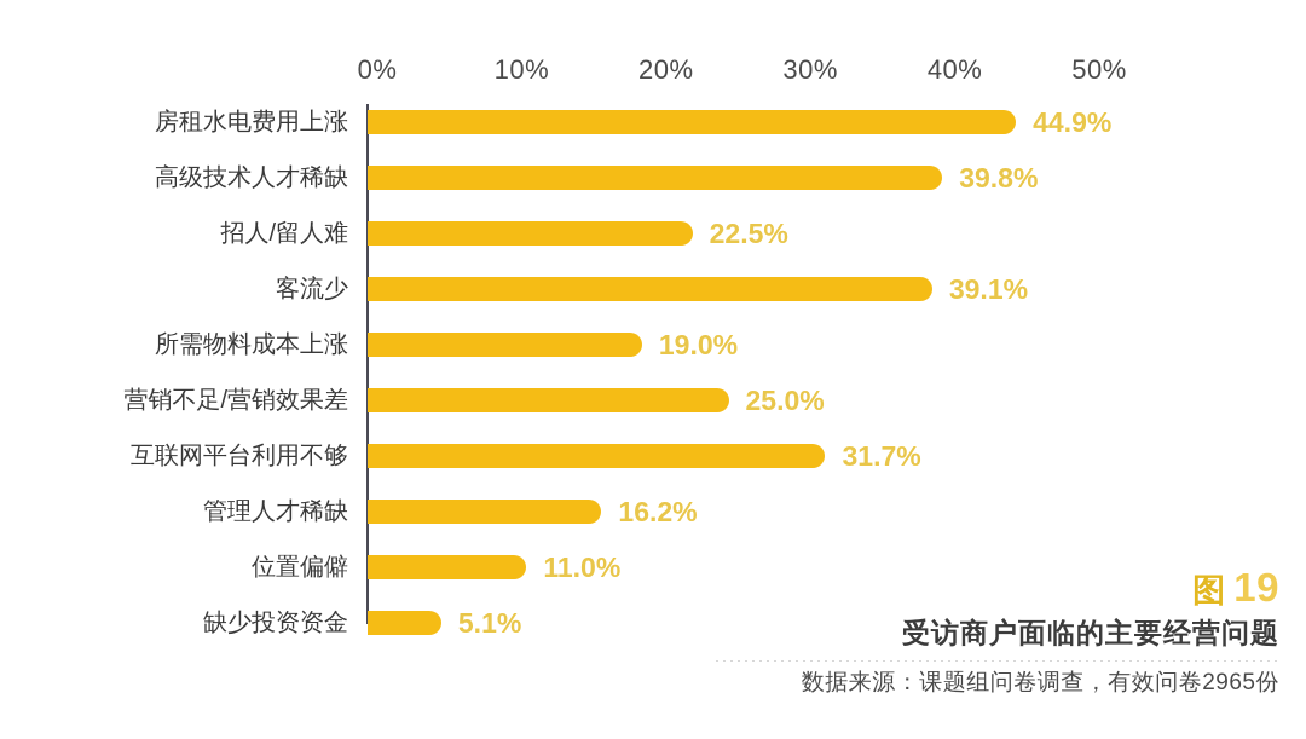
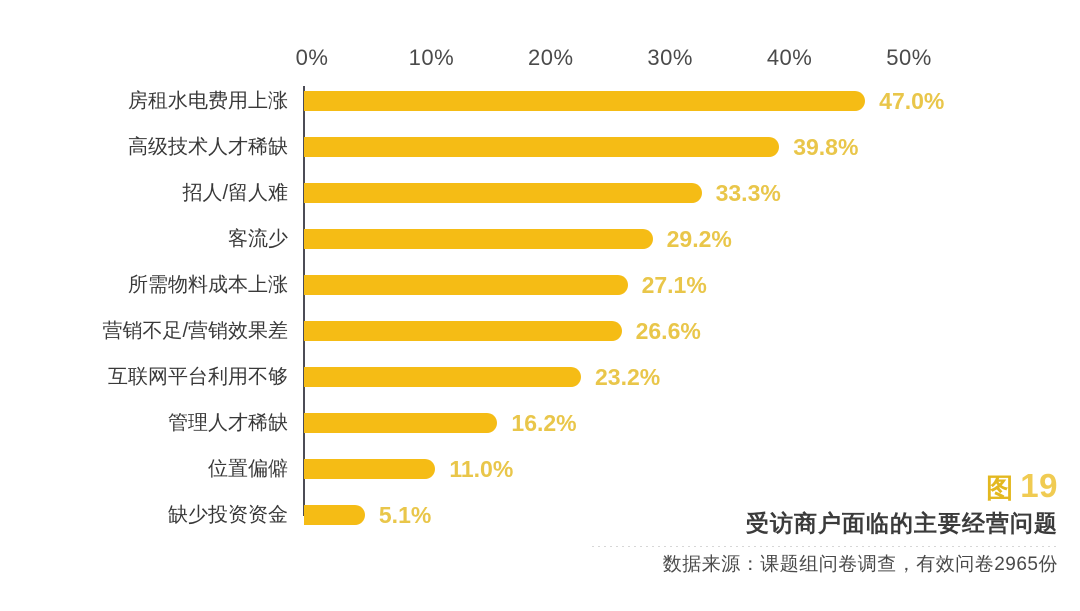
房租水电费用上涨: 44.9% -> 47.0%
招人/留人难: 22.5% -> 33.3%
客流少: 39.1% -> 29.2%
所需物料成本上涨: 19.0% -> 27.1%
营销不足/营销效果差: 25.0% -> 26.6%
互联网平台利用不够: 31.7% -> 23.2%
